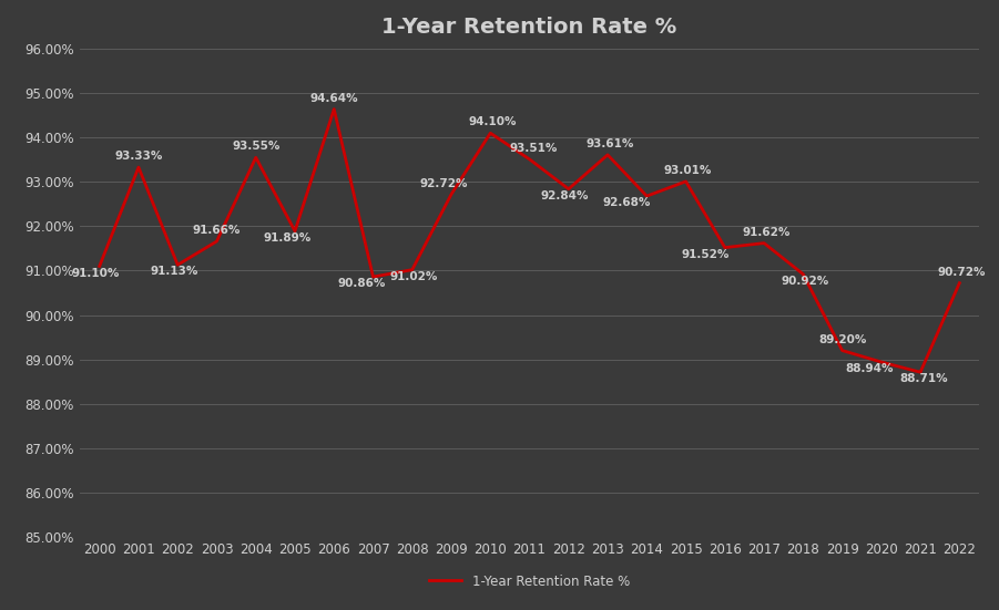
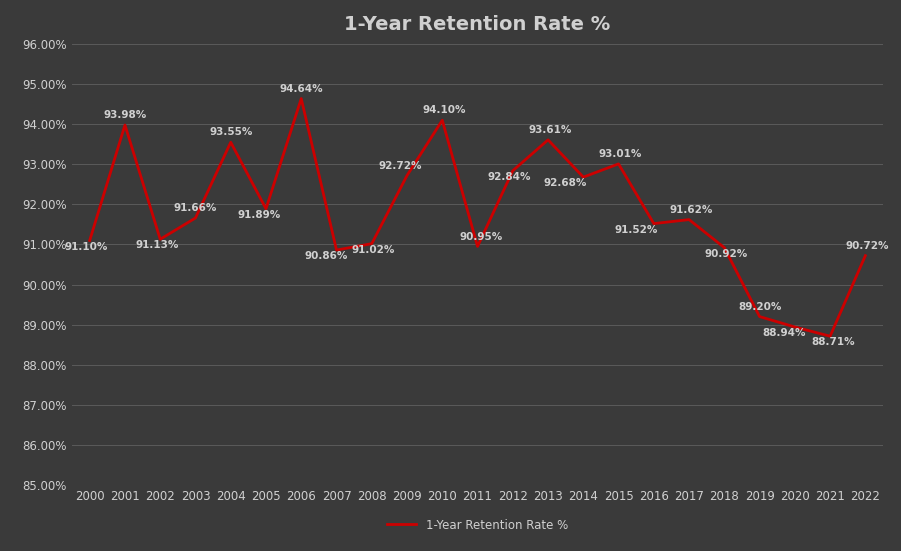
2001: 93.33% -> 93.98%
2011: 93.51% -> 90.95%
